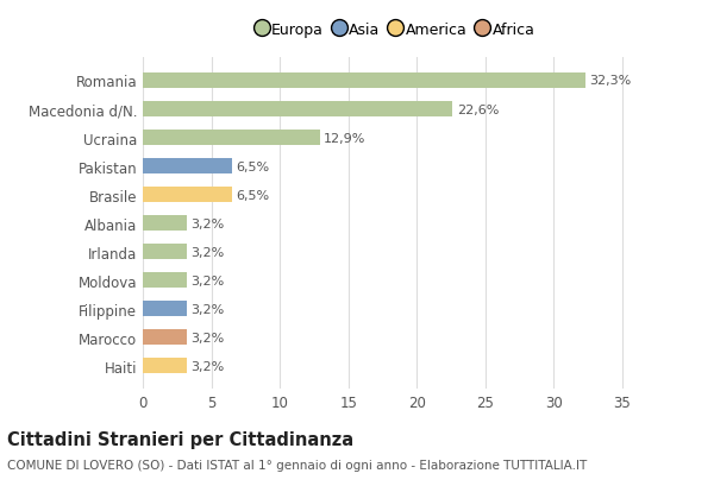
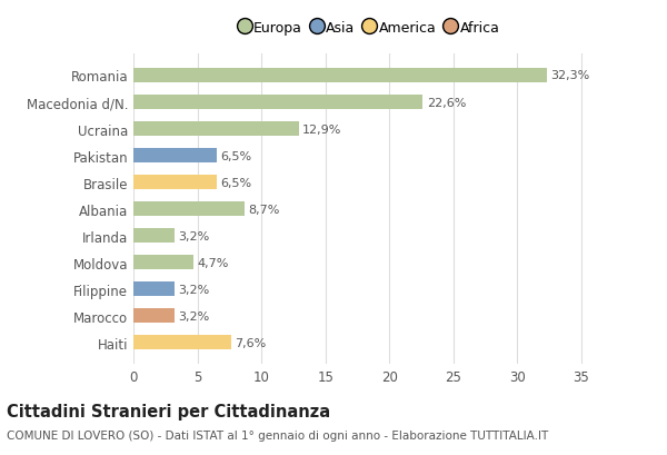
Albania: 3,2% -> 8,7%
Moldova: 3,2% -> 4,7%
Haiti: 3,2% -> 7,6%
